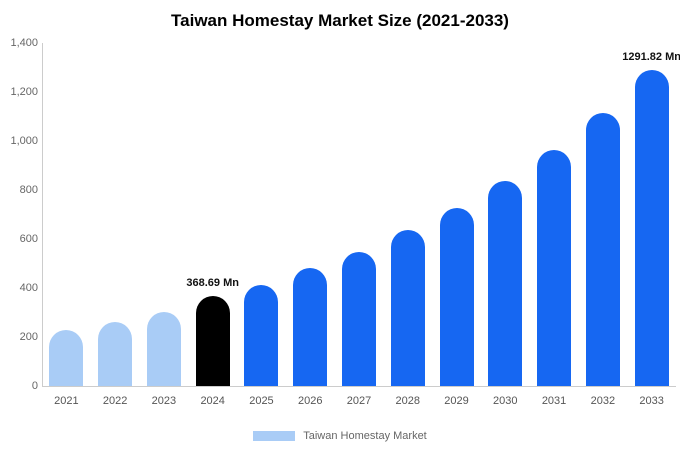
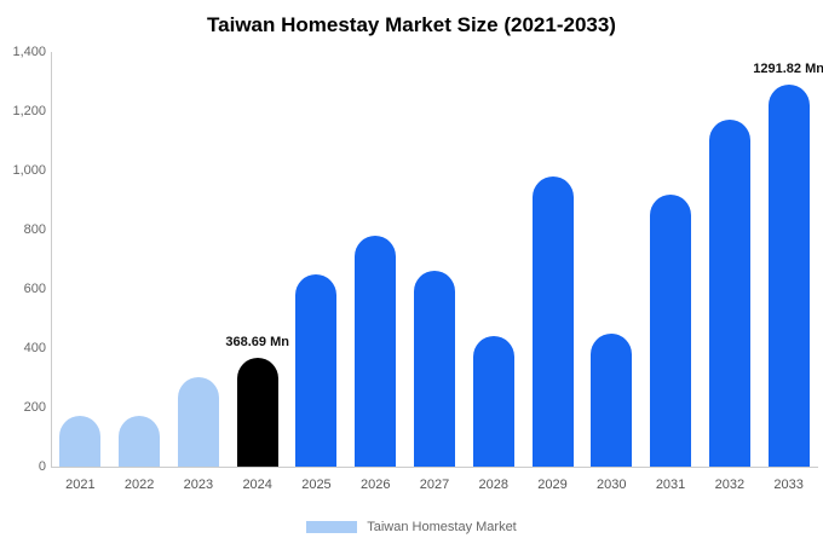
2021: 230 -> 170
2022: 260 -> 170
2025: 410 -> 650
2026: 480 -> 780
2027: 550 -> 660
2028: 640 -> 440
2029: 730 -> 980
2030: 840 -> 450
2031: 960 -> 920
2032: 1110 -> 1170
